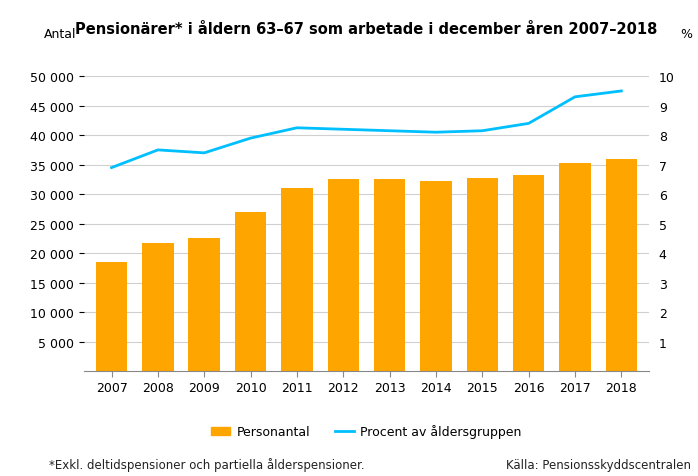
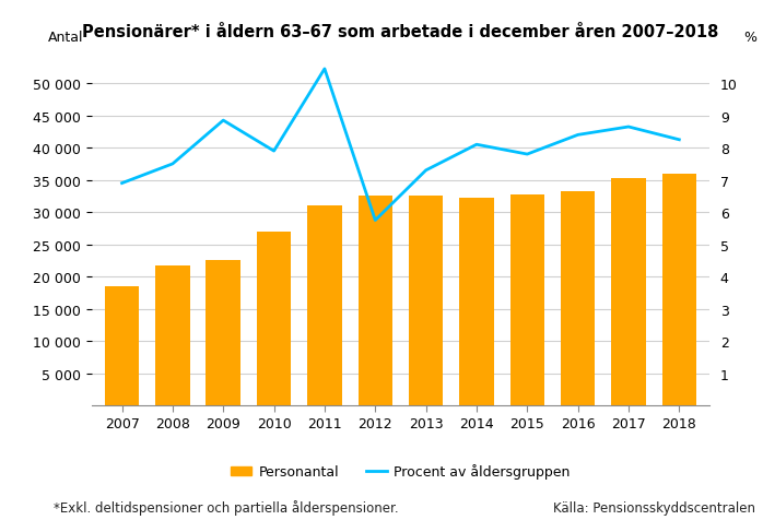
Procent av åldersgruppen/2009: 7.40 -> 8.85
Procent av åldersgruppen/2011: 8.25 -> 10.45
Procent av åldersgruppen/2012: 8.20 -> 5.75
Procent av åldersgruppen/2013: 8.15 -> 7.30
Procent av åldersgruppen/2015: 8.15 -> 7.80
Procent av åldersgruppen/2017: 9.30 -> 8.65
Procent av åldersgruppen/2018: 9.50 -> 8.25
